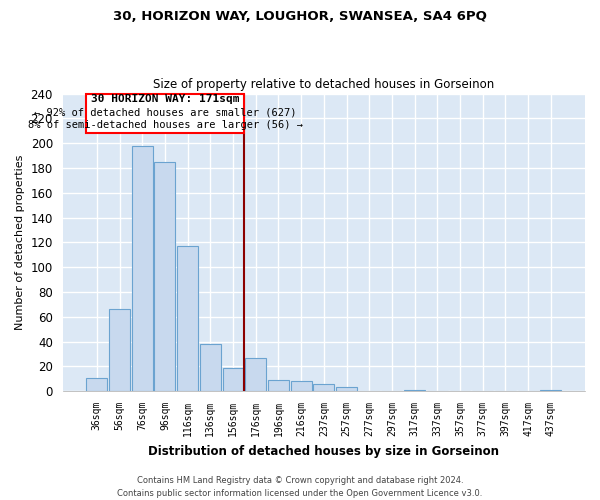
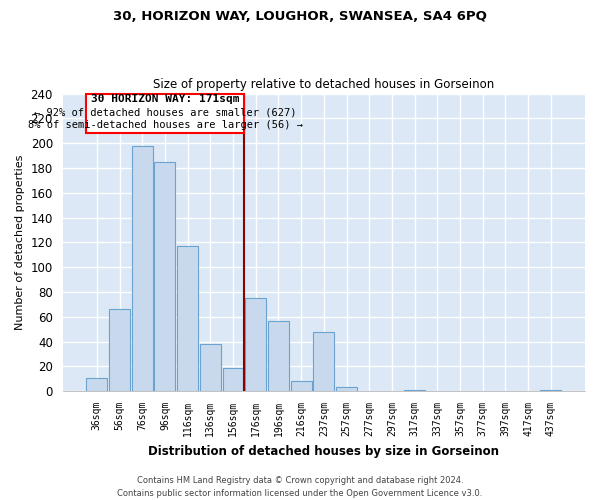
176sqm: 27 -> 75
196sqm: 9 -> 57
237sqm: 6 -> 48
